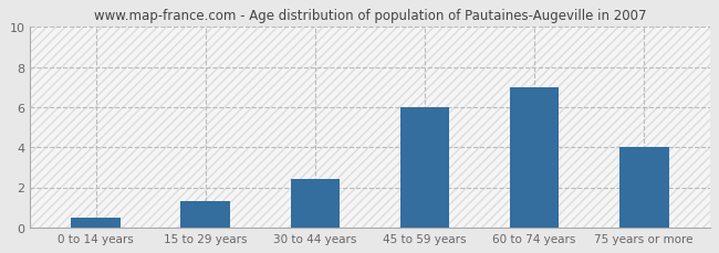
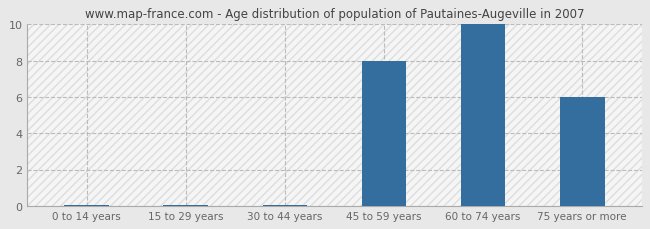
0 to 14 years: 0.5 -> 0.1
15 to 29 years: 1.3 -> 0.1
30 to 44 years: 2.4 -> 0.1
45 to 59 years: 6.0 -> 8.0
60 to 74 years: 7.0 -> 10.0
75 years or more: 4.0 -> 6.0
